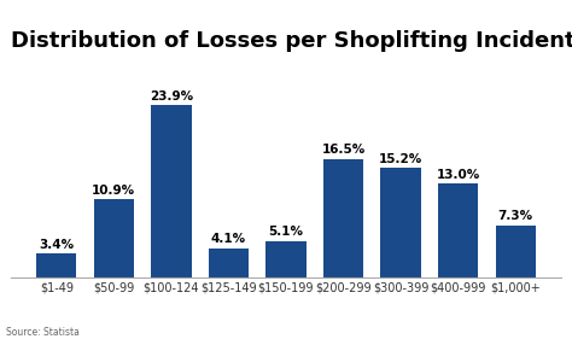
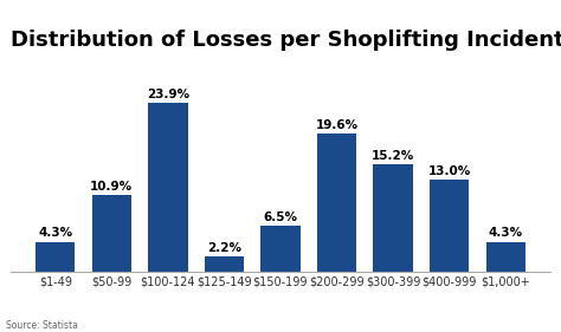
$1-49: 3.4% -> 4.3%
$125-149: 4.1% -> 2.2%
$150-199: 5.1% -> 6.5%
$200-299: 16.5% -> 19.6%
$1,000+: 7.3% -> 4.3%
